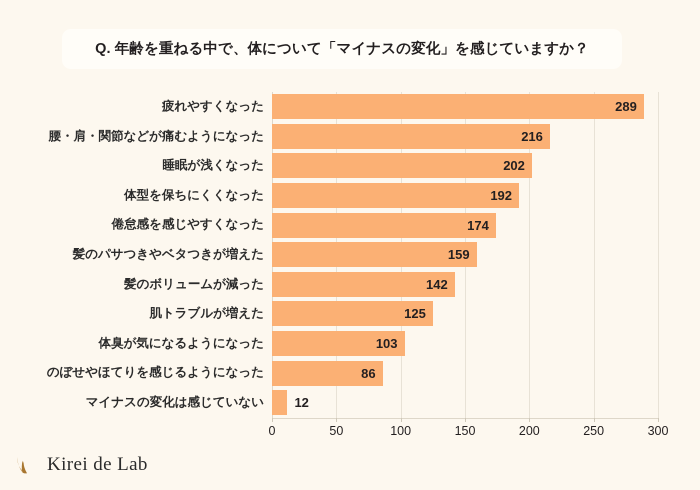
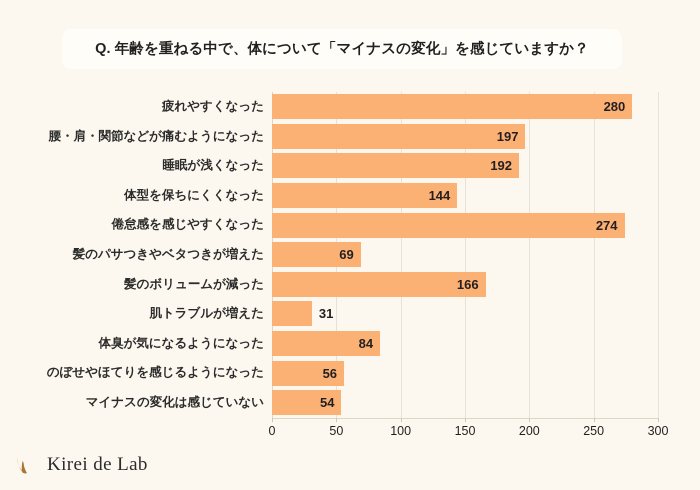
疲れやすくなった: 289 -> 280
腰・肩・関節などが痛むようになった: 216 -> 197
睡眠が浅くなった: 202 -> 192
体型を保ちにくくなった: 192 -> 144
倦怠感を感じやすくなった: 174 -> 274
髪のパサつきやベタつきが増えた: 159 -> 69
髪のボリュームが減った: 142 -> 166
肌トラブルが増えた: 125 -> 31
体臭が気になるようになった: 103 -> 84
のぼせやほてりを感じるようになった: 86 -> 56
マイナスの変化は感じていない: 12 -> 54
